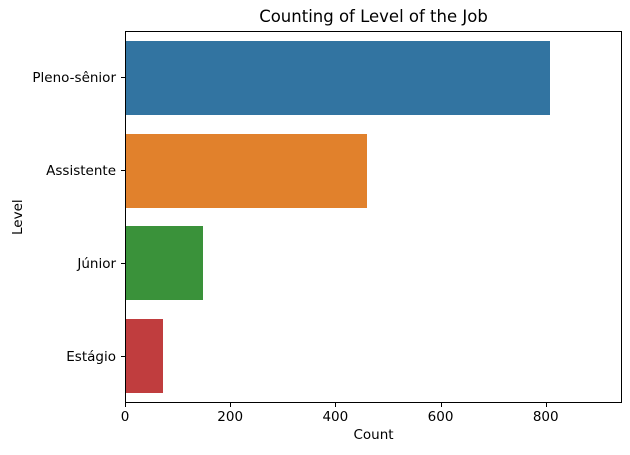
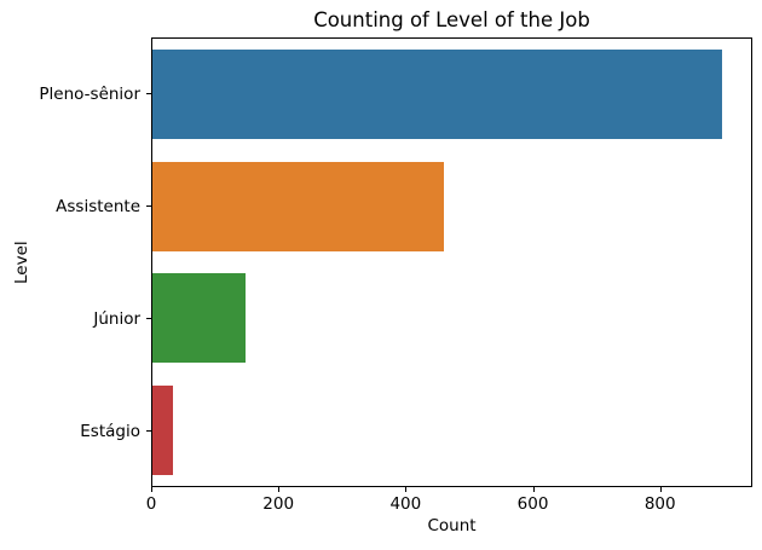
Pleno-sênior: 810 -> 900
Estágio: 70 -> 30
